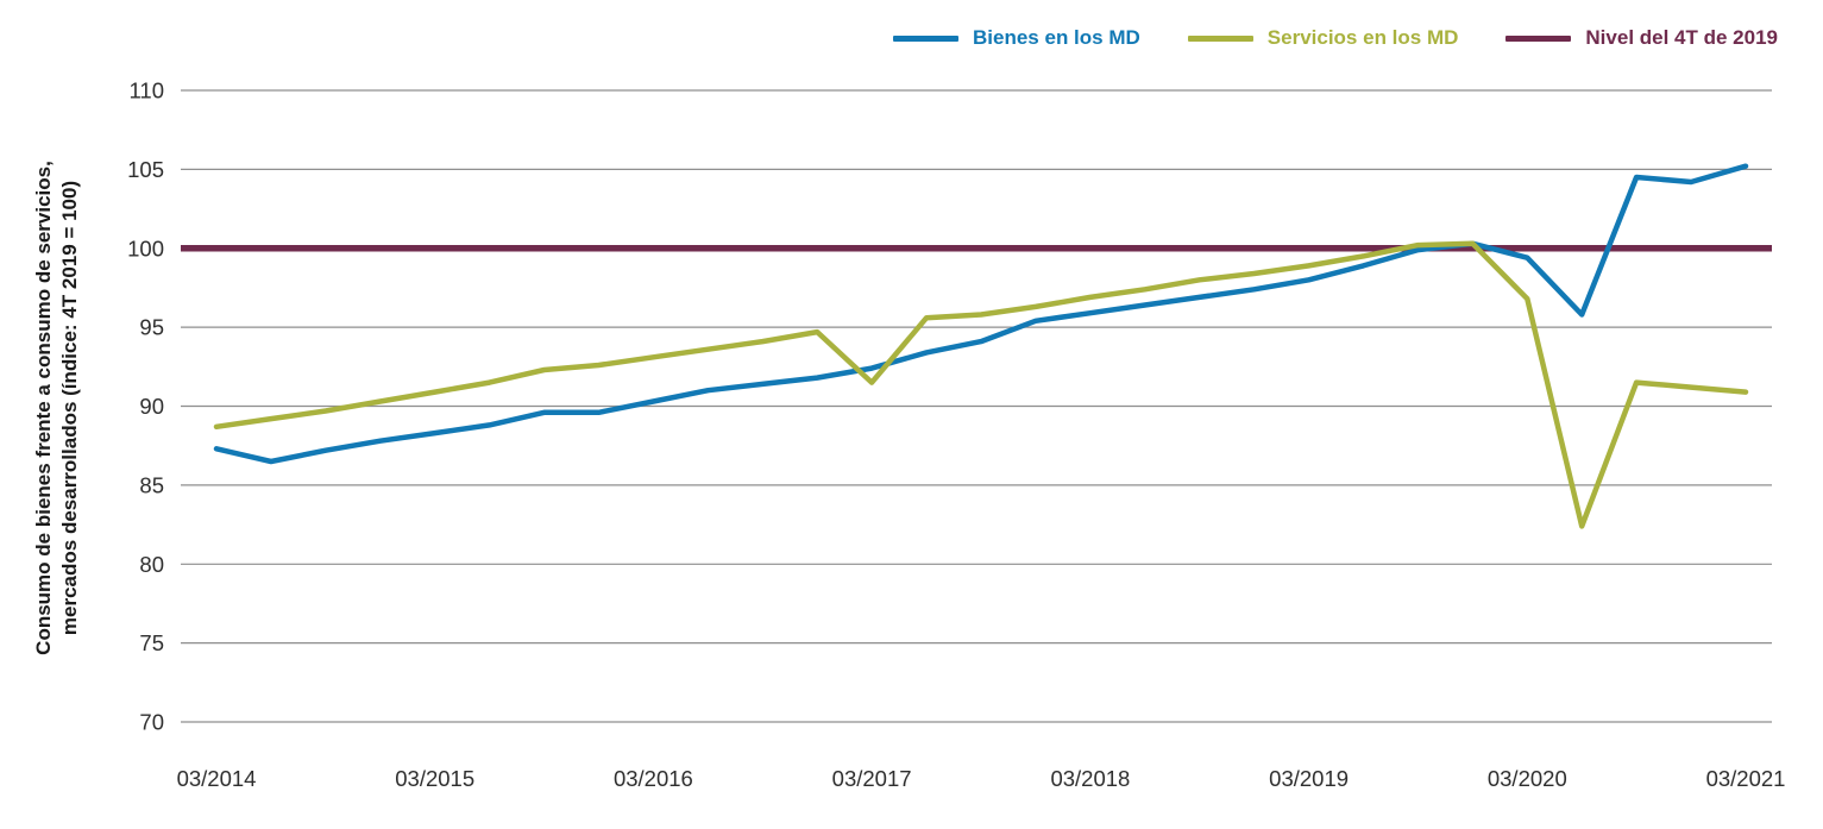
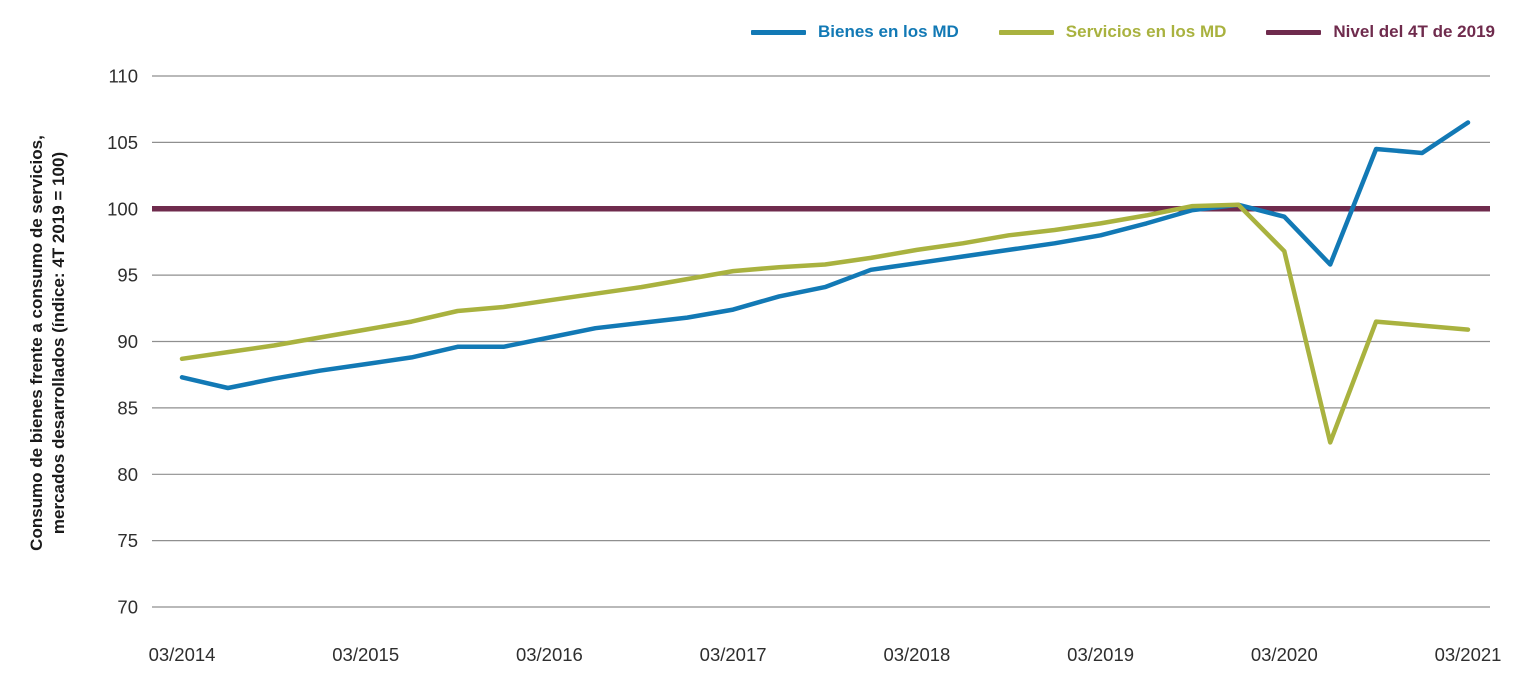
Servicios en los MD/03/2017: 91.5 -> 95.3
Bienes en los MD/03/2021: 105.2 -> 106.5
